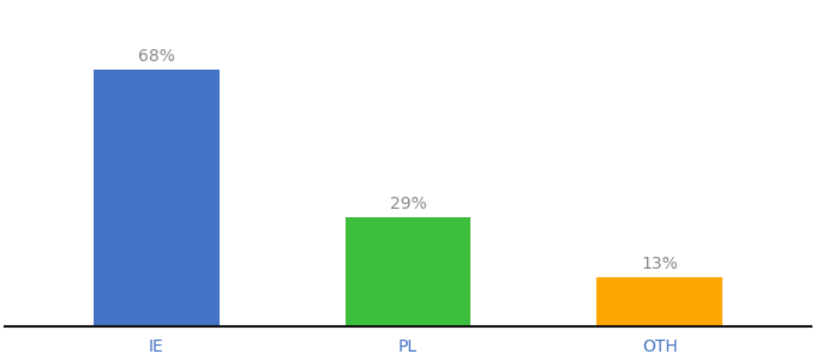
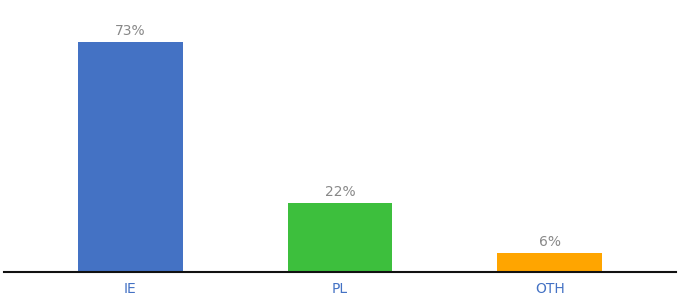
IE: 68% -> 73%
PL: 29% -> 22%
OTH: 13% -> 6%
